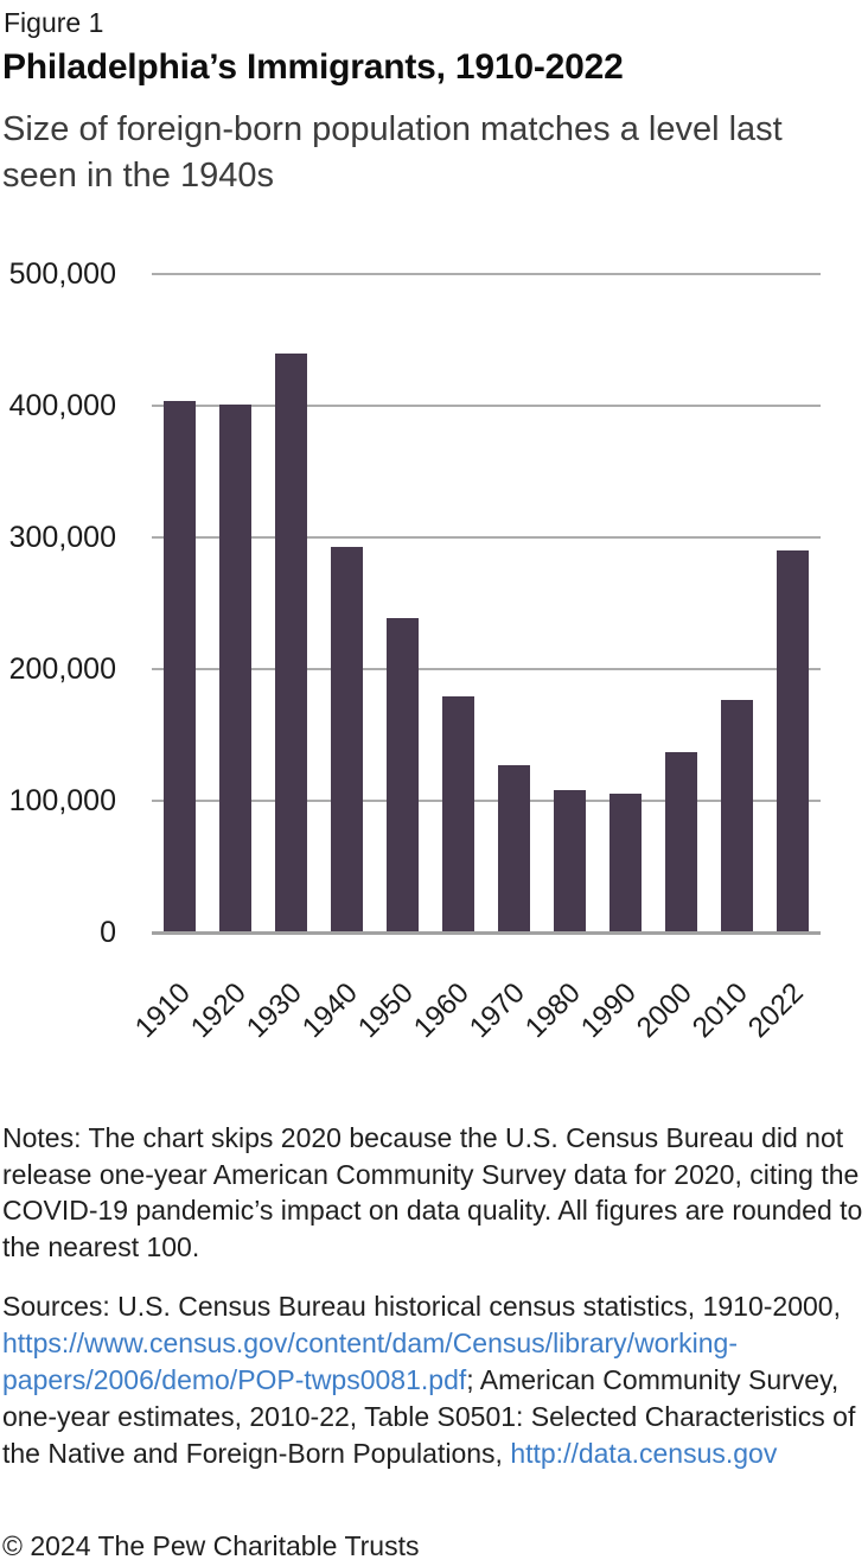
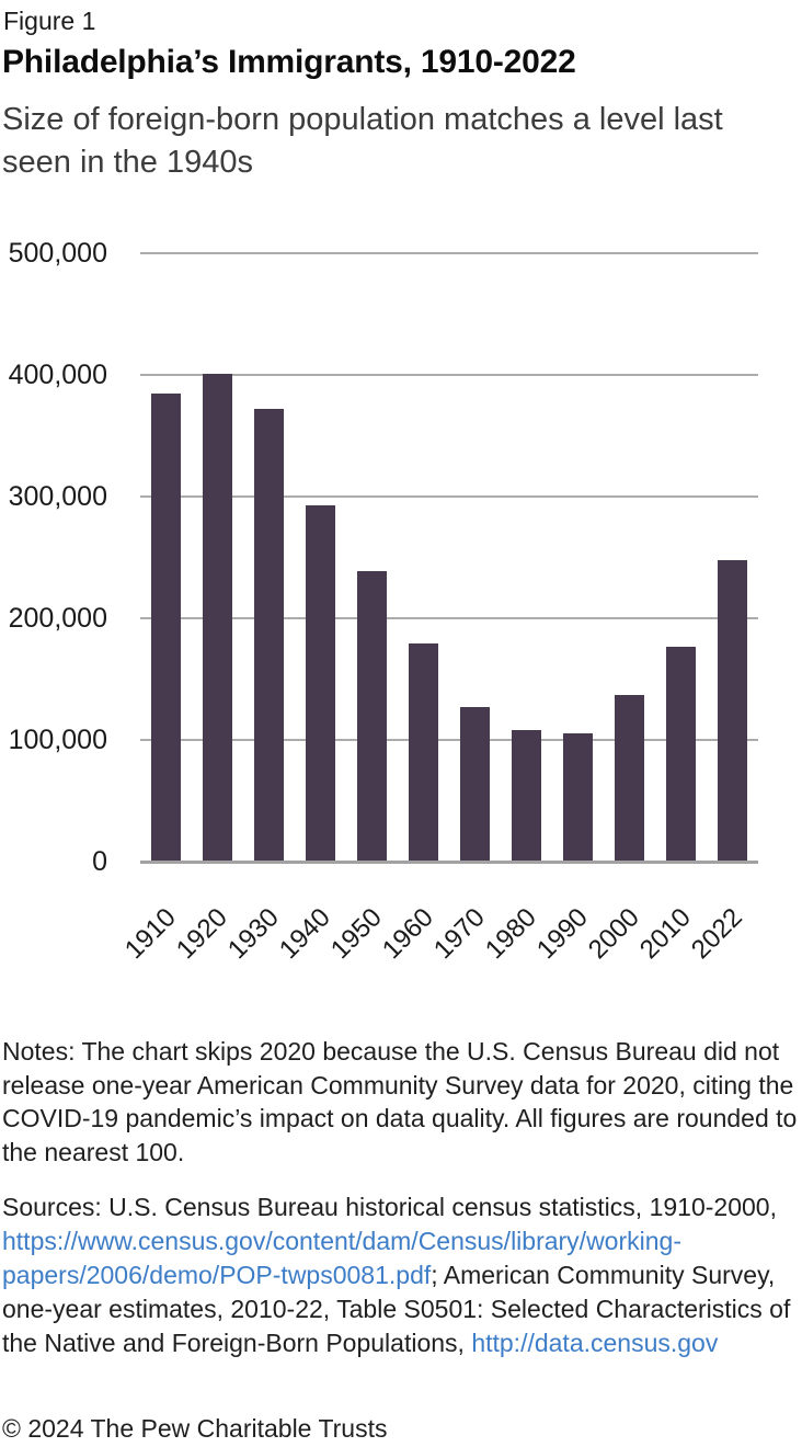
1910: 404000 -> 385000
1930: 440000 -> 372000
2022: 290000 -> 248000
